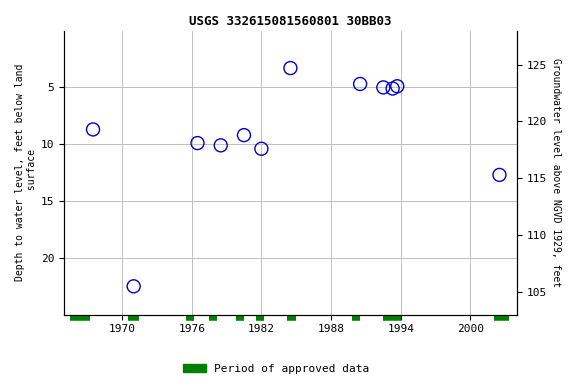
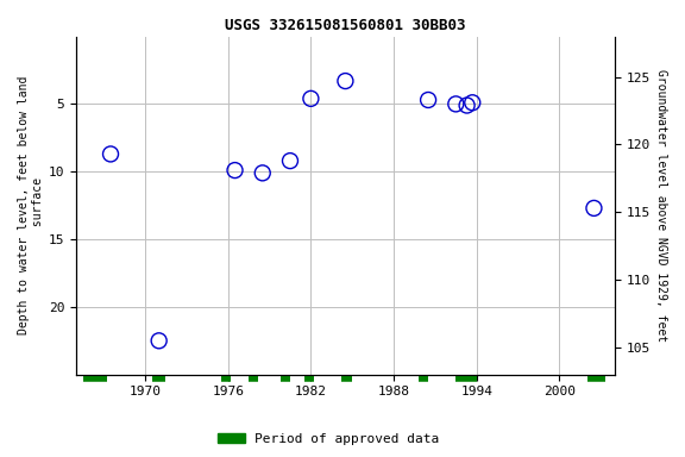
1982: 10.4 -> 4.6
